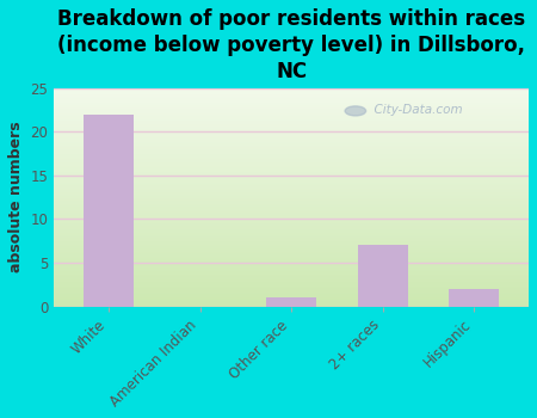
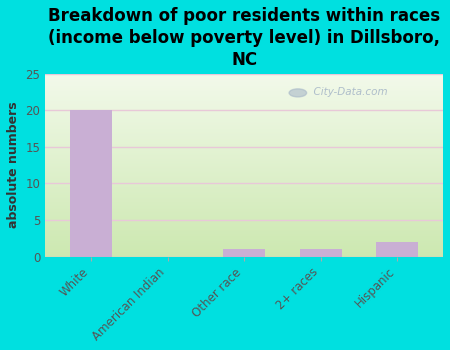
White: 22 -> 20
2+ races: 7 -> 1
